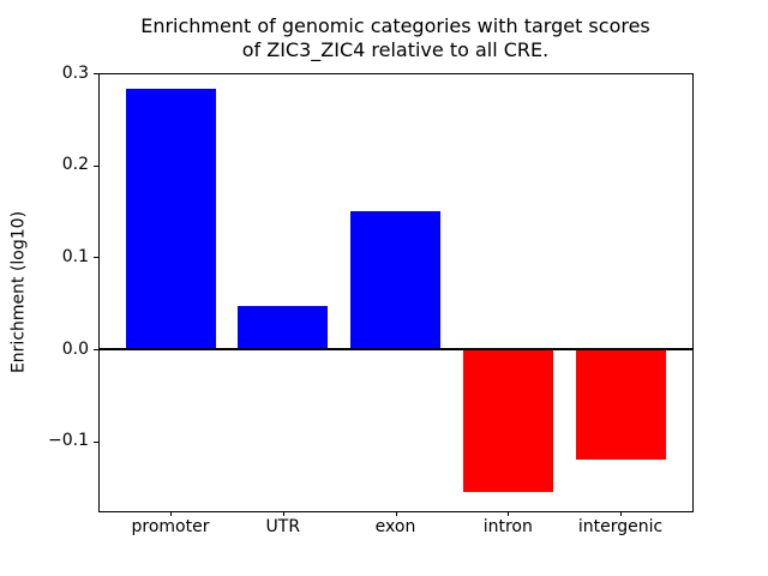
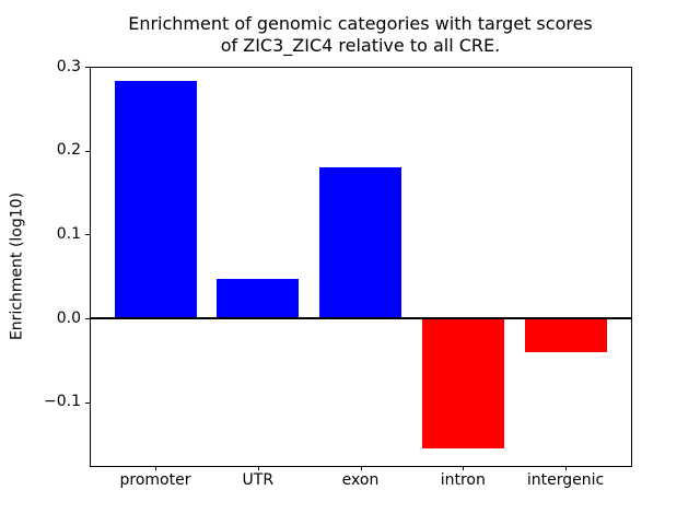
exon: 0.15 -> 0.18
intergenic: -0.12 -> -0.04
